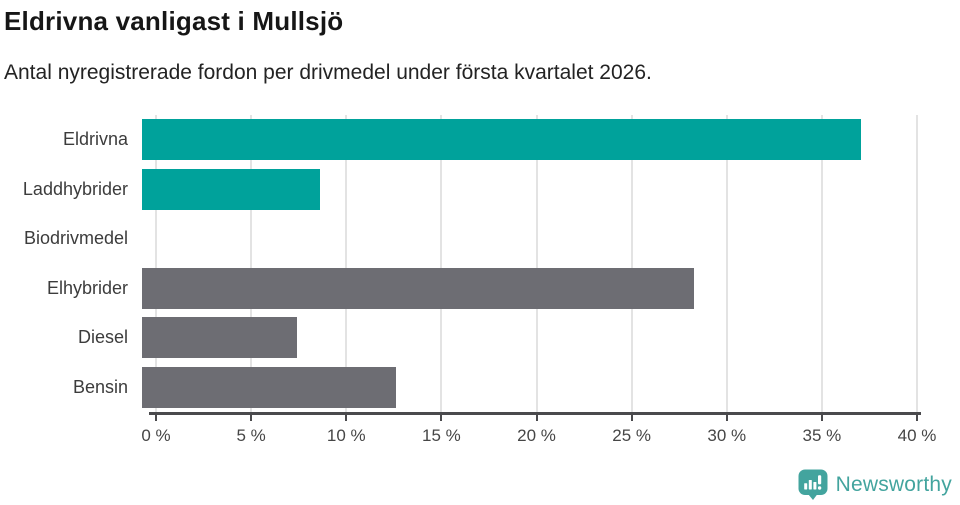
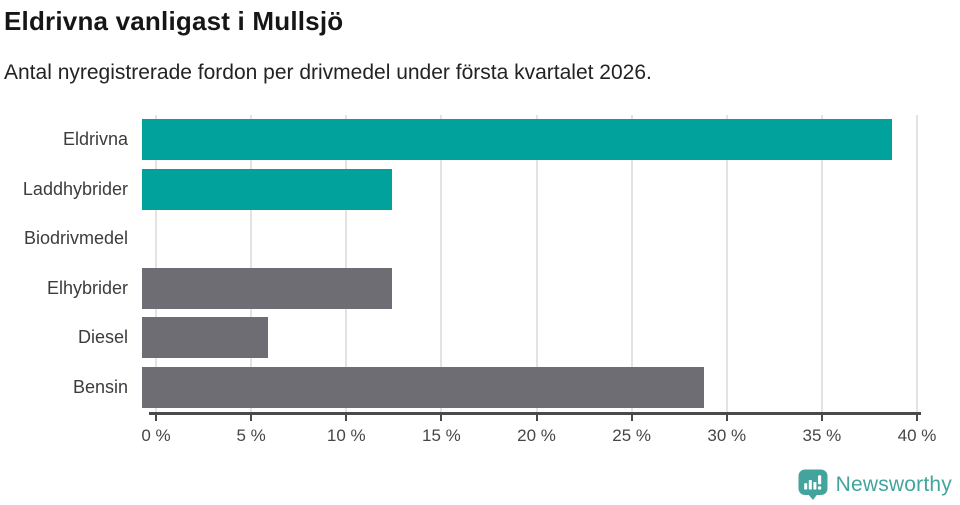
Eldrivna: 37.1% -> 38.7%
Laddhybrider: 9.2% -> 12.9%
Elhybrider: 28.5% -> 12.9%
Diesel: 8.0% -> 6.5%
Bensin: 13.1% -> 29.0%
